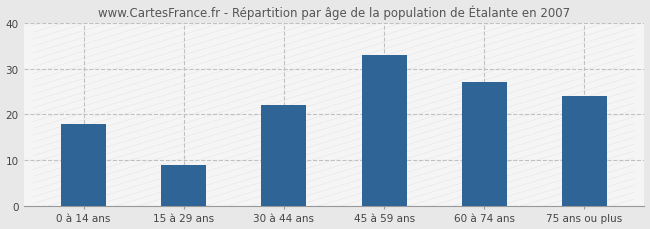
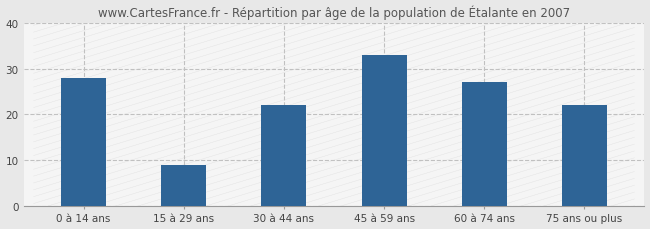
0 à 14 ans: 18 -> 28
75 ans ou plus: 24 -> 22
